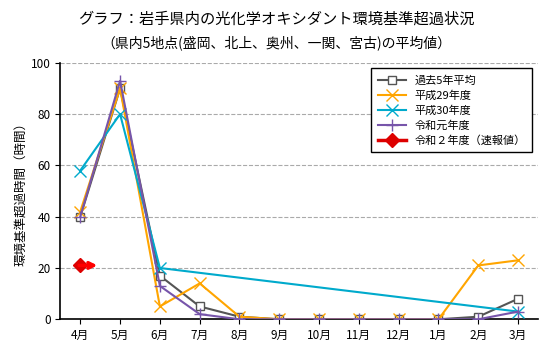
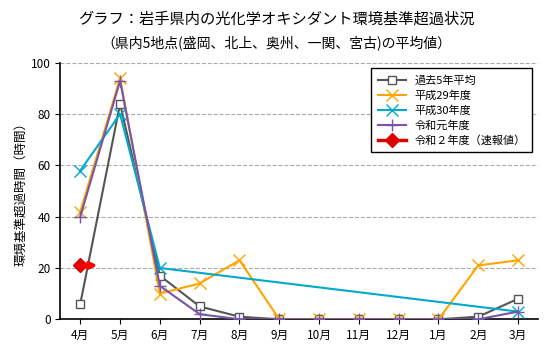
過去5年平均/4月: 40 -> 6
過去5年平均/5月: 90 -> 84
平成29年度/5月: 90 -> 94
平成29年度/6月: 5 -> 10
平成29年度/8月: 1 -> 23
